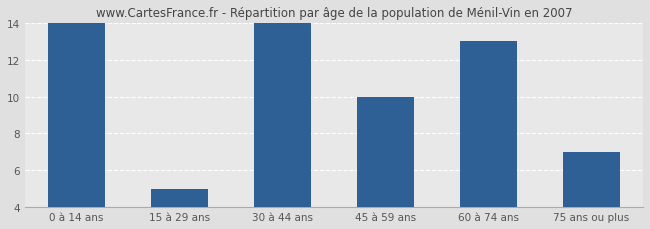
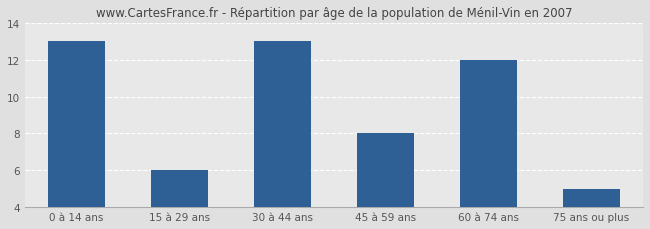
0 à 14 ans: 14 -> 13
15 à 29 ans: 5 -> 6
30 à 44 ans: 14 -> 13
45 à 59 ans: 10 -> 8
60 à 74 ans: 13 -> 12
75 ans ou plus: 7 -> 5
